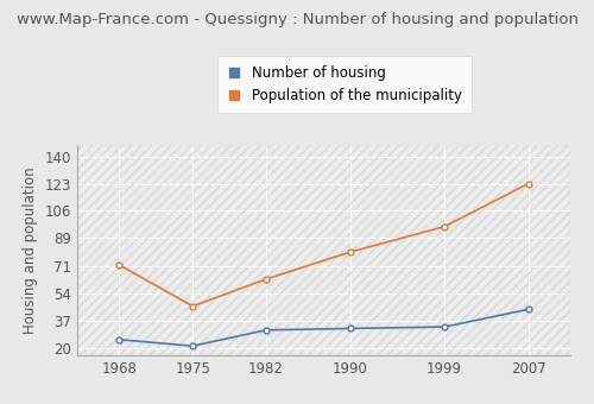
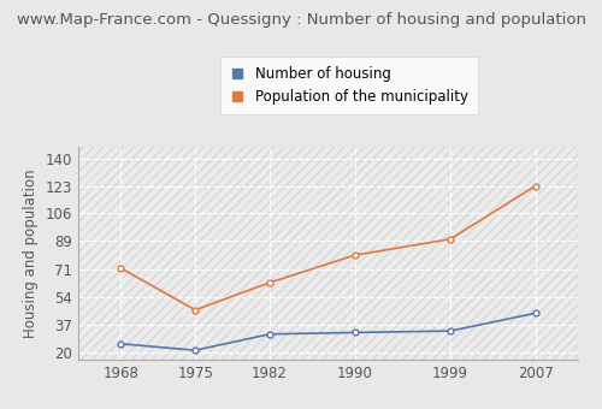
Population of the municipality/1999: 96 -> 90
